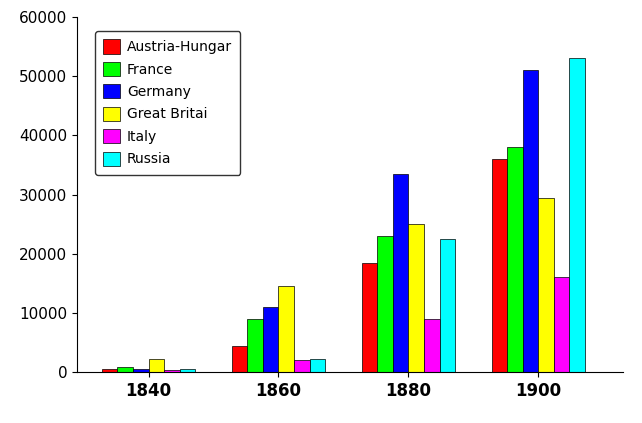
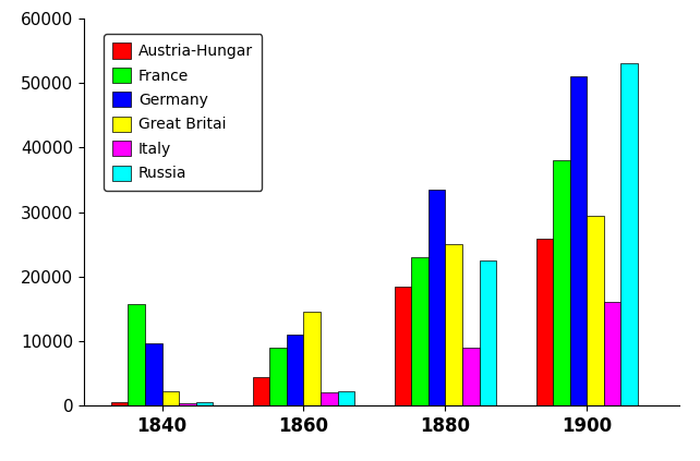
France/1840: 900 -> 15800
Germany/1840: 600 -> 9600
Austria-Hungar/1900: 36000 -> 25800
